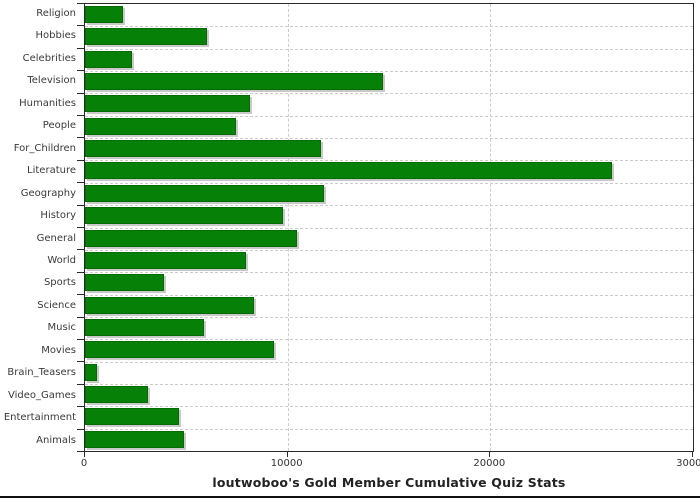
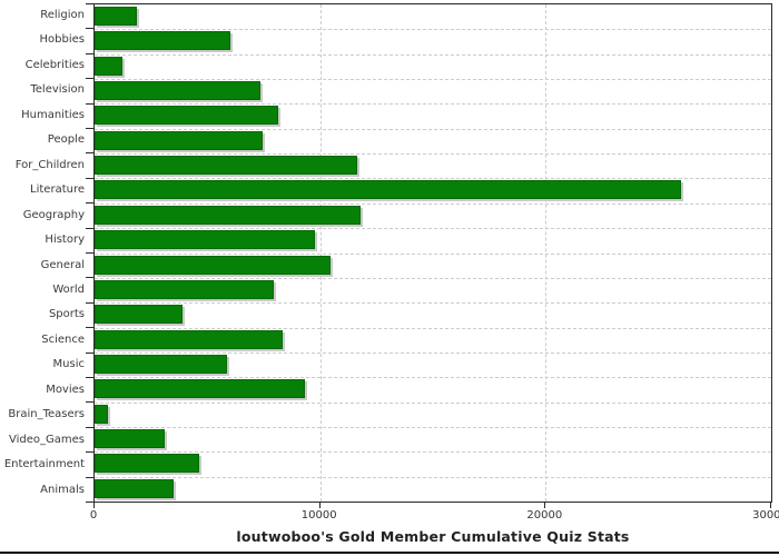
Celebrities: 2300 -> 1200
Television: 14700 -> 7300
Animals: 4900 -> 3500
